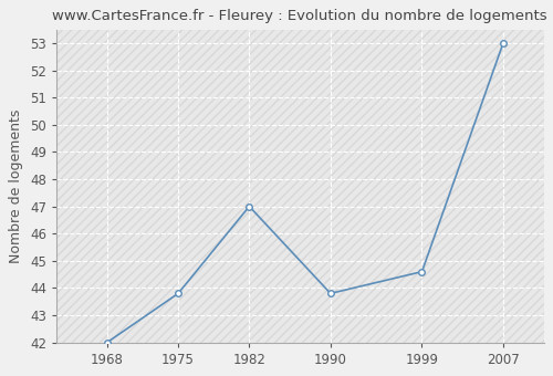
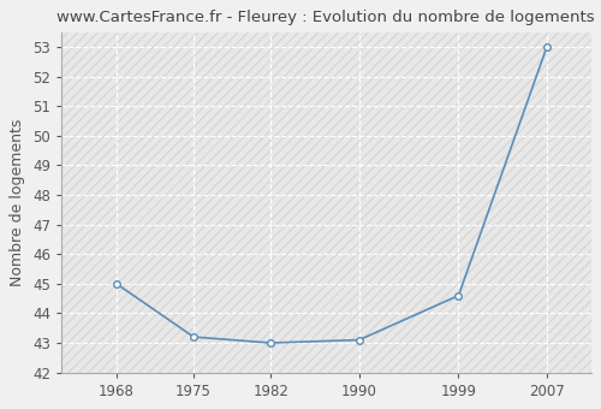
1968: 42.0 -> 45.0
1975: 43.8 -> 43.2
1982: 47.0 -> 43.0
1990: 43.8 -> 43.1
